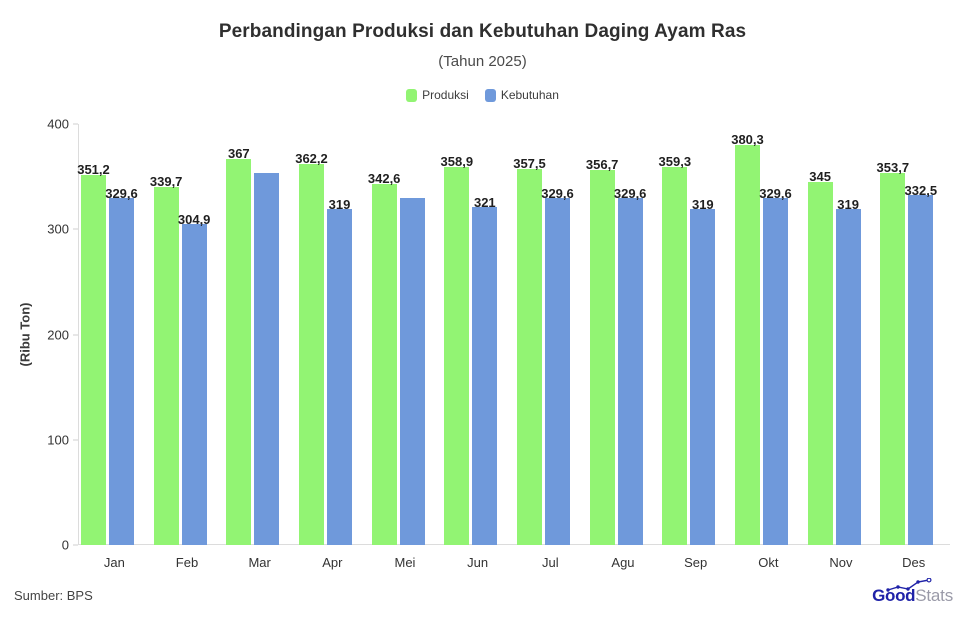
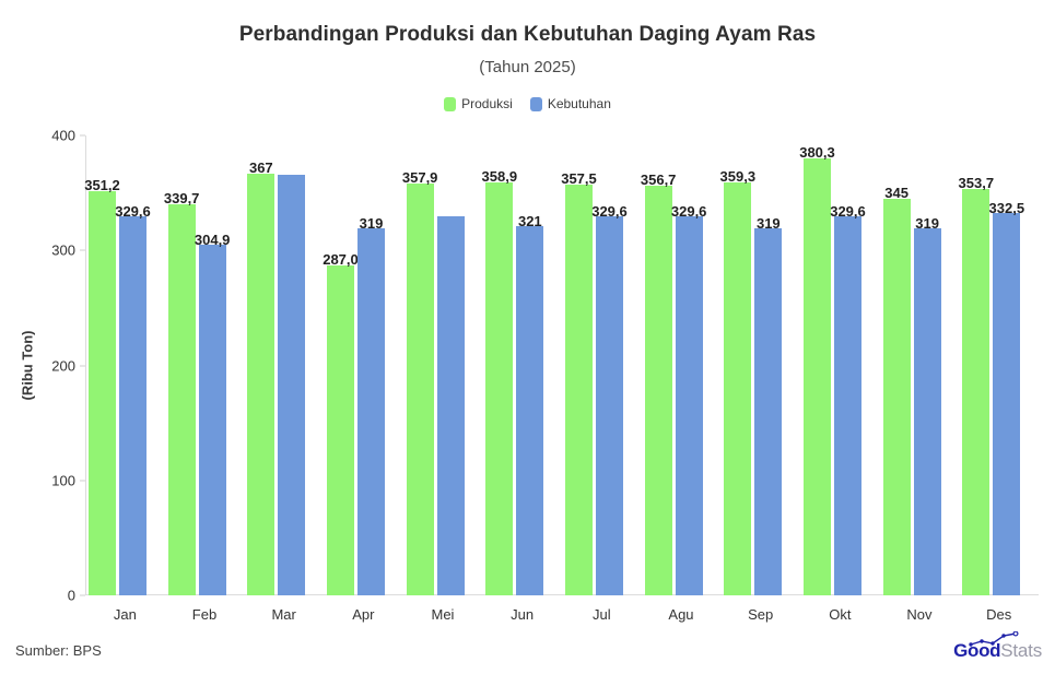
Kebutuhan/Mar: 353 -> 366
Produksi/Apr: 362,2 -> 287,0
Produksi/Mei: 342,6 -> 357,9
